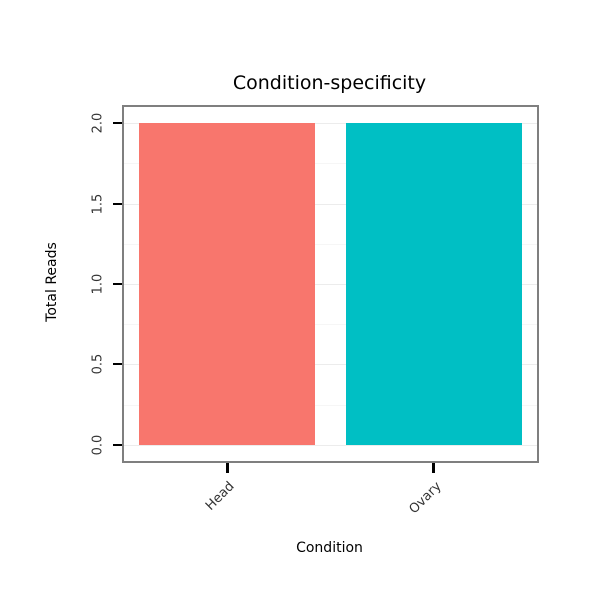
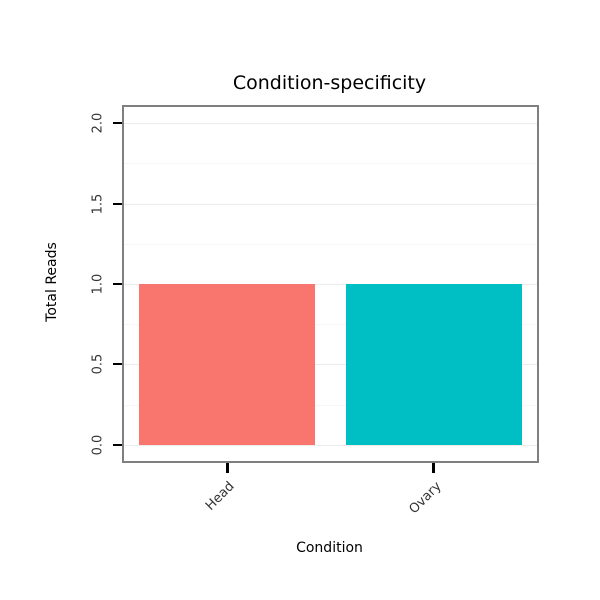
Head: 2 -> 1
Ovary: 2 -> 1
